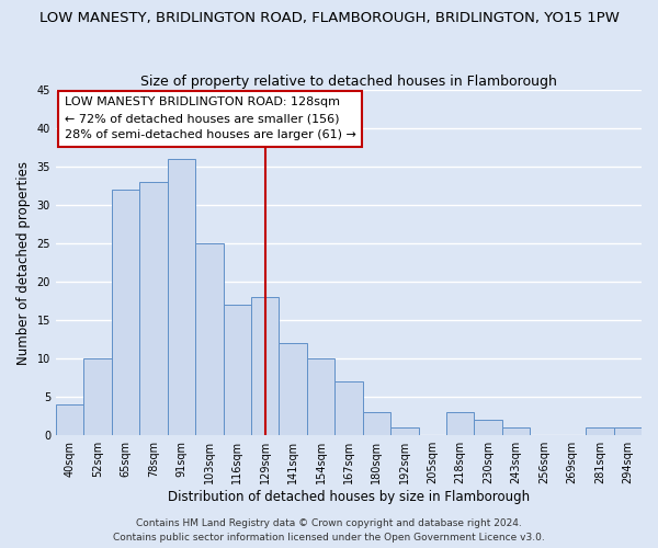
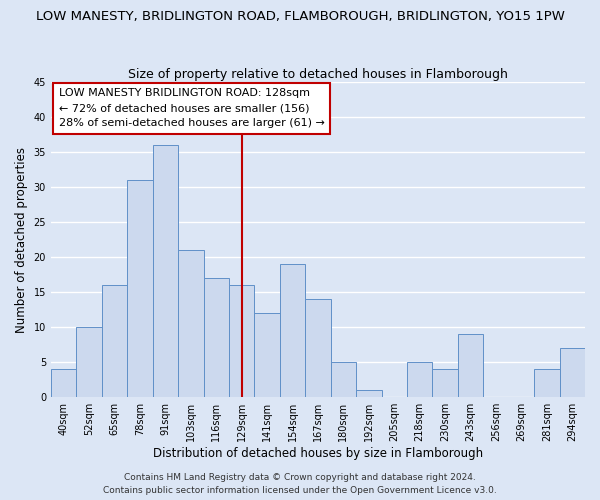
65sqm: 32 -> 16
78sqm: 33 -> 31
103sqm: 25 -> 21
129sqm: 18 -> 16
154sqm: 10 -> 19
167sqm: 7 -> 14
180sqm: 3 -> 5
218sqm: 3 -> 5
230sqm: 2 -> 4
243sqm: 1 -> 9
281sqm: 1 -> 4
294sqm: 1 -> 7
